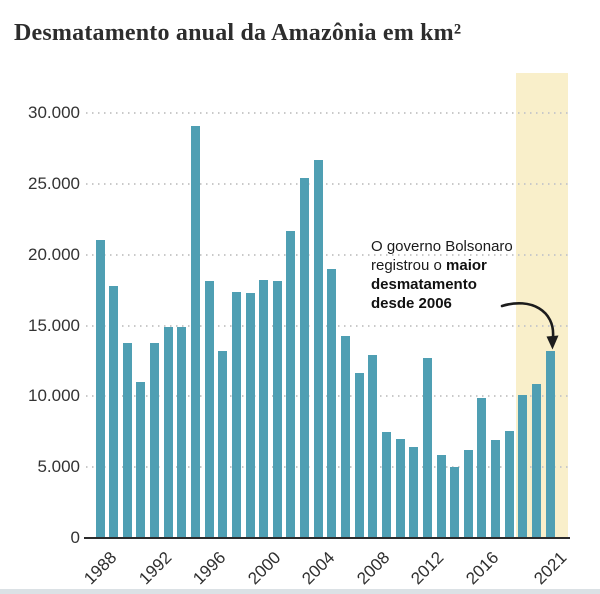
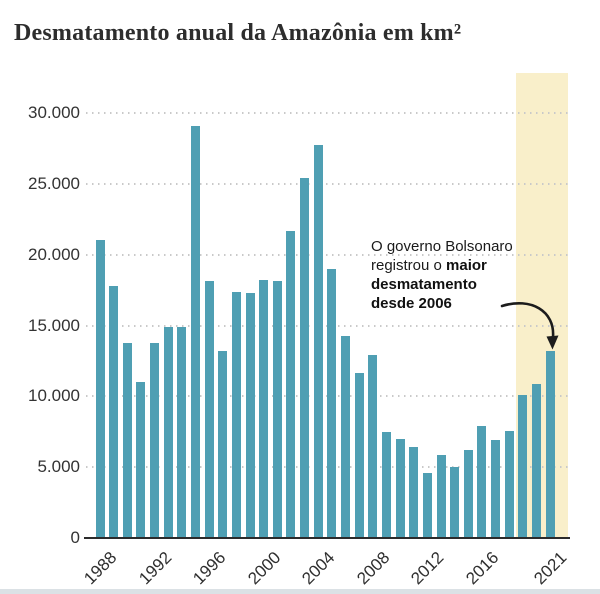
2004: 26700 -> 27800
2012: 12700 -> 4600
2016: 9900 -> 7900
